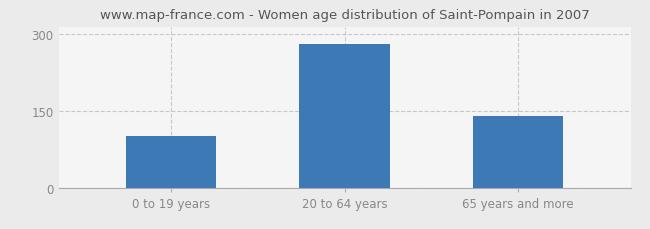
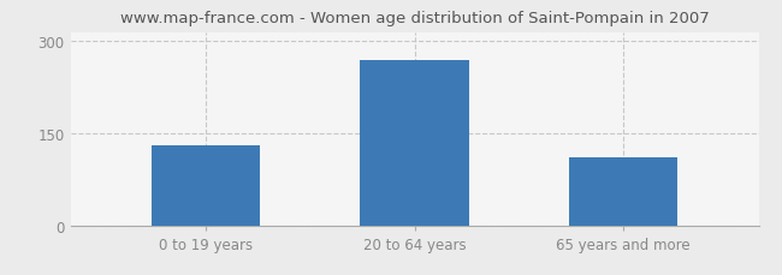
0 to 19 years: 100 -> 130
20 to 64 years: 280 -> 270
65 years and more: 140 -> 110
